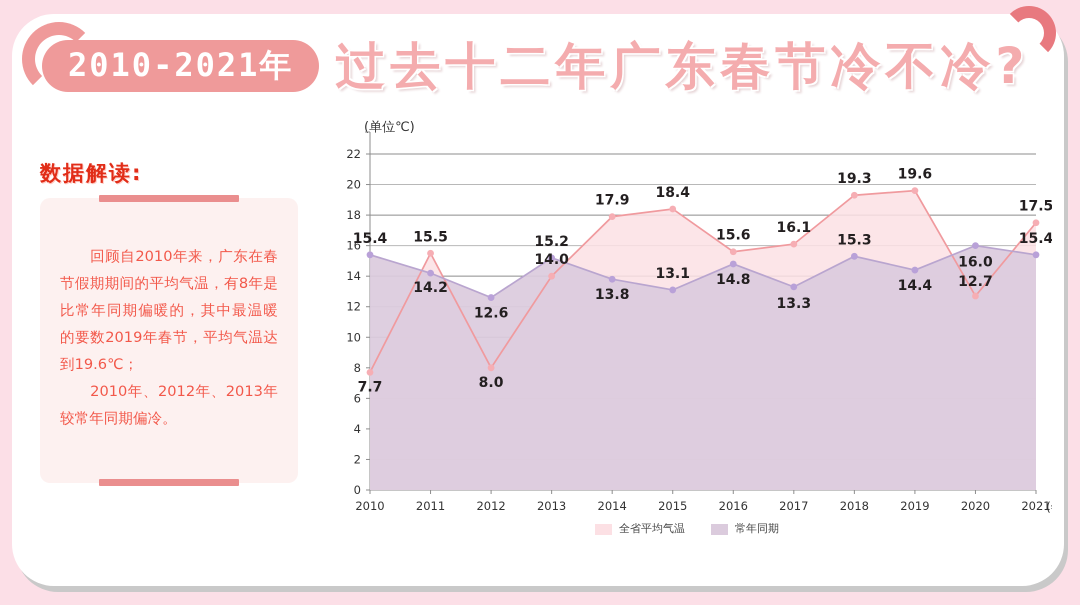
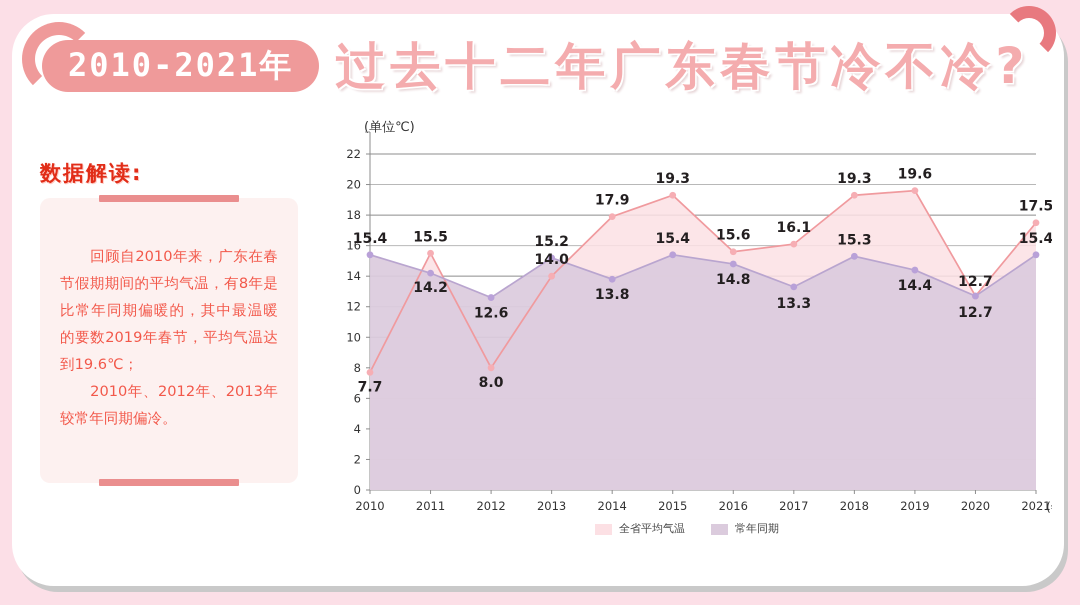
全省平均气温/2015: 18.4 -> 19.3
常年同期/2015: 13.1 -> 15.4
常年同期/2020: 16.0 -> 12.7
